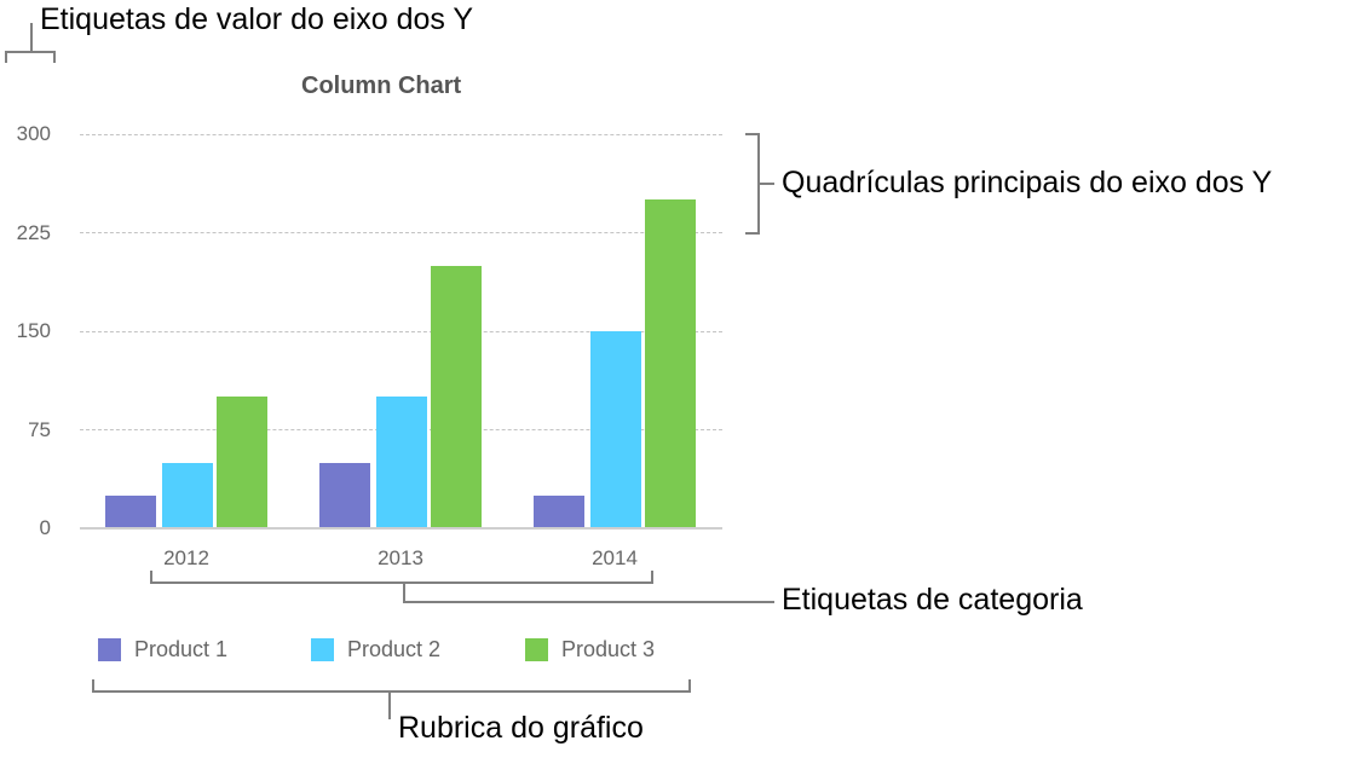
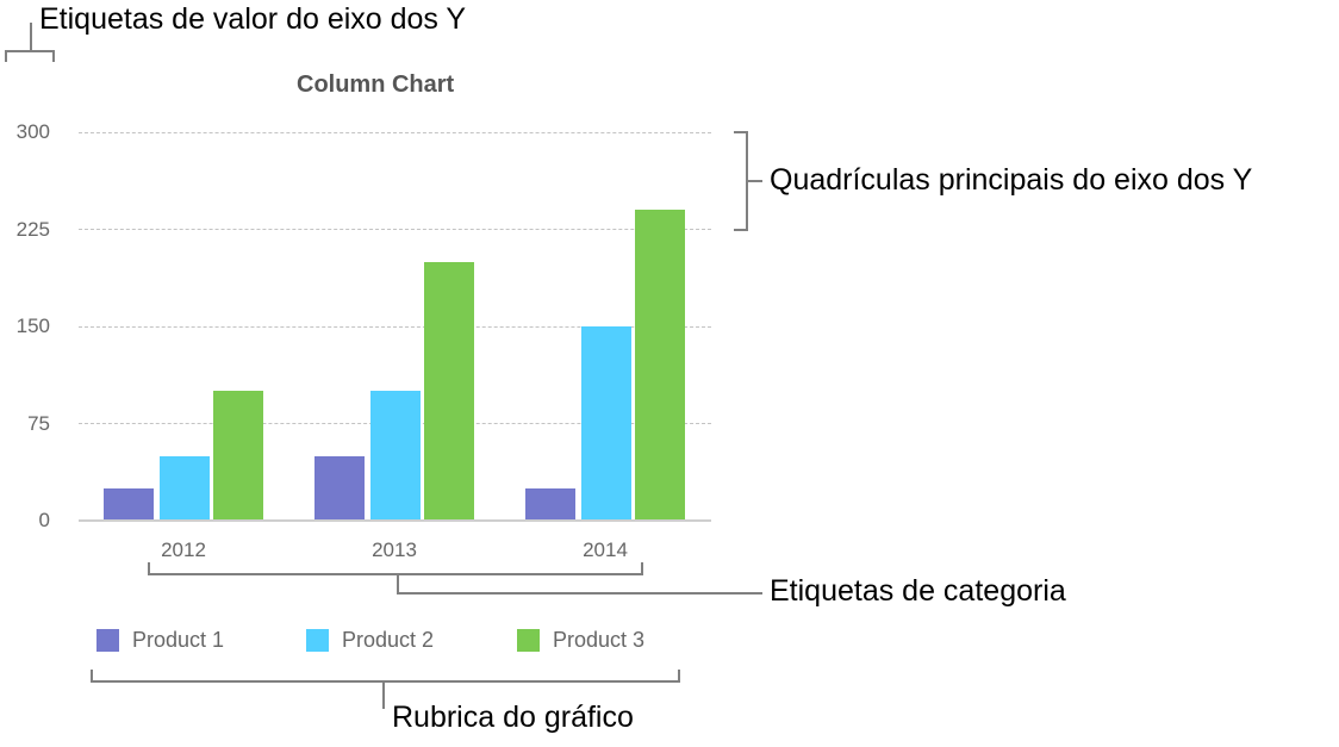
Product 3/2014: 250 -> 240
